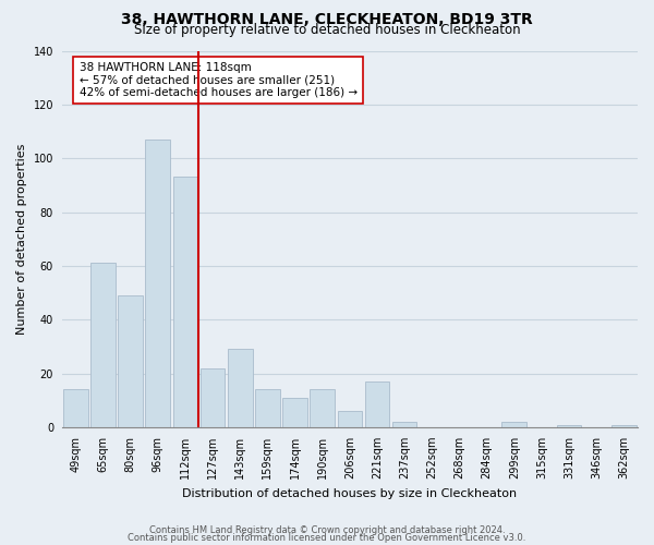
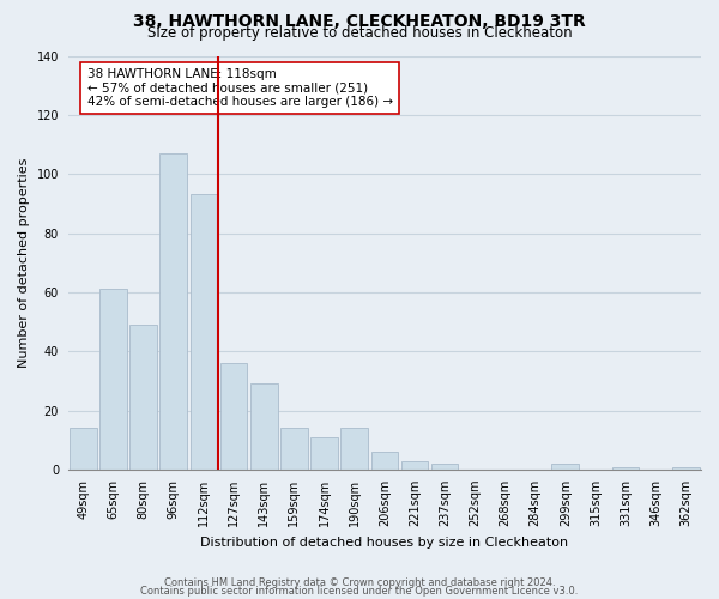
127sqm: 22 -> 36
221sqm: 17 -> 3
